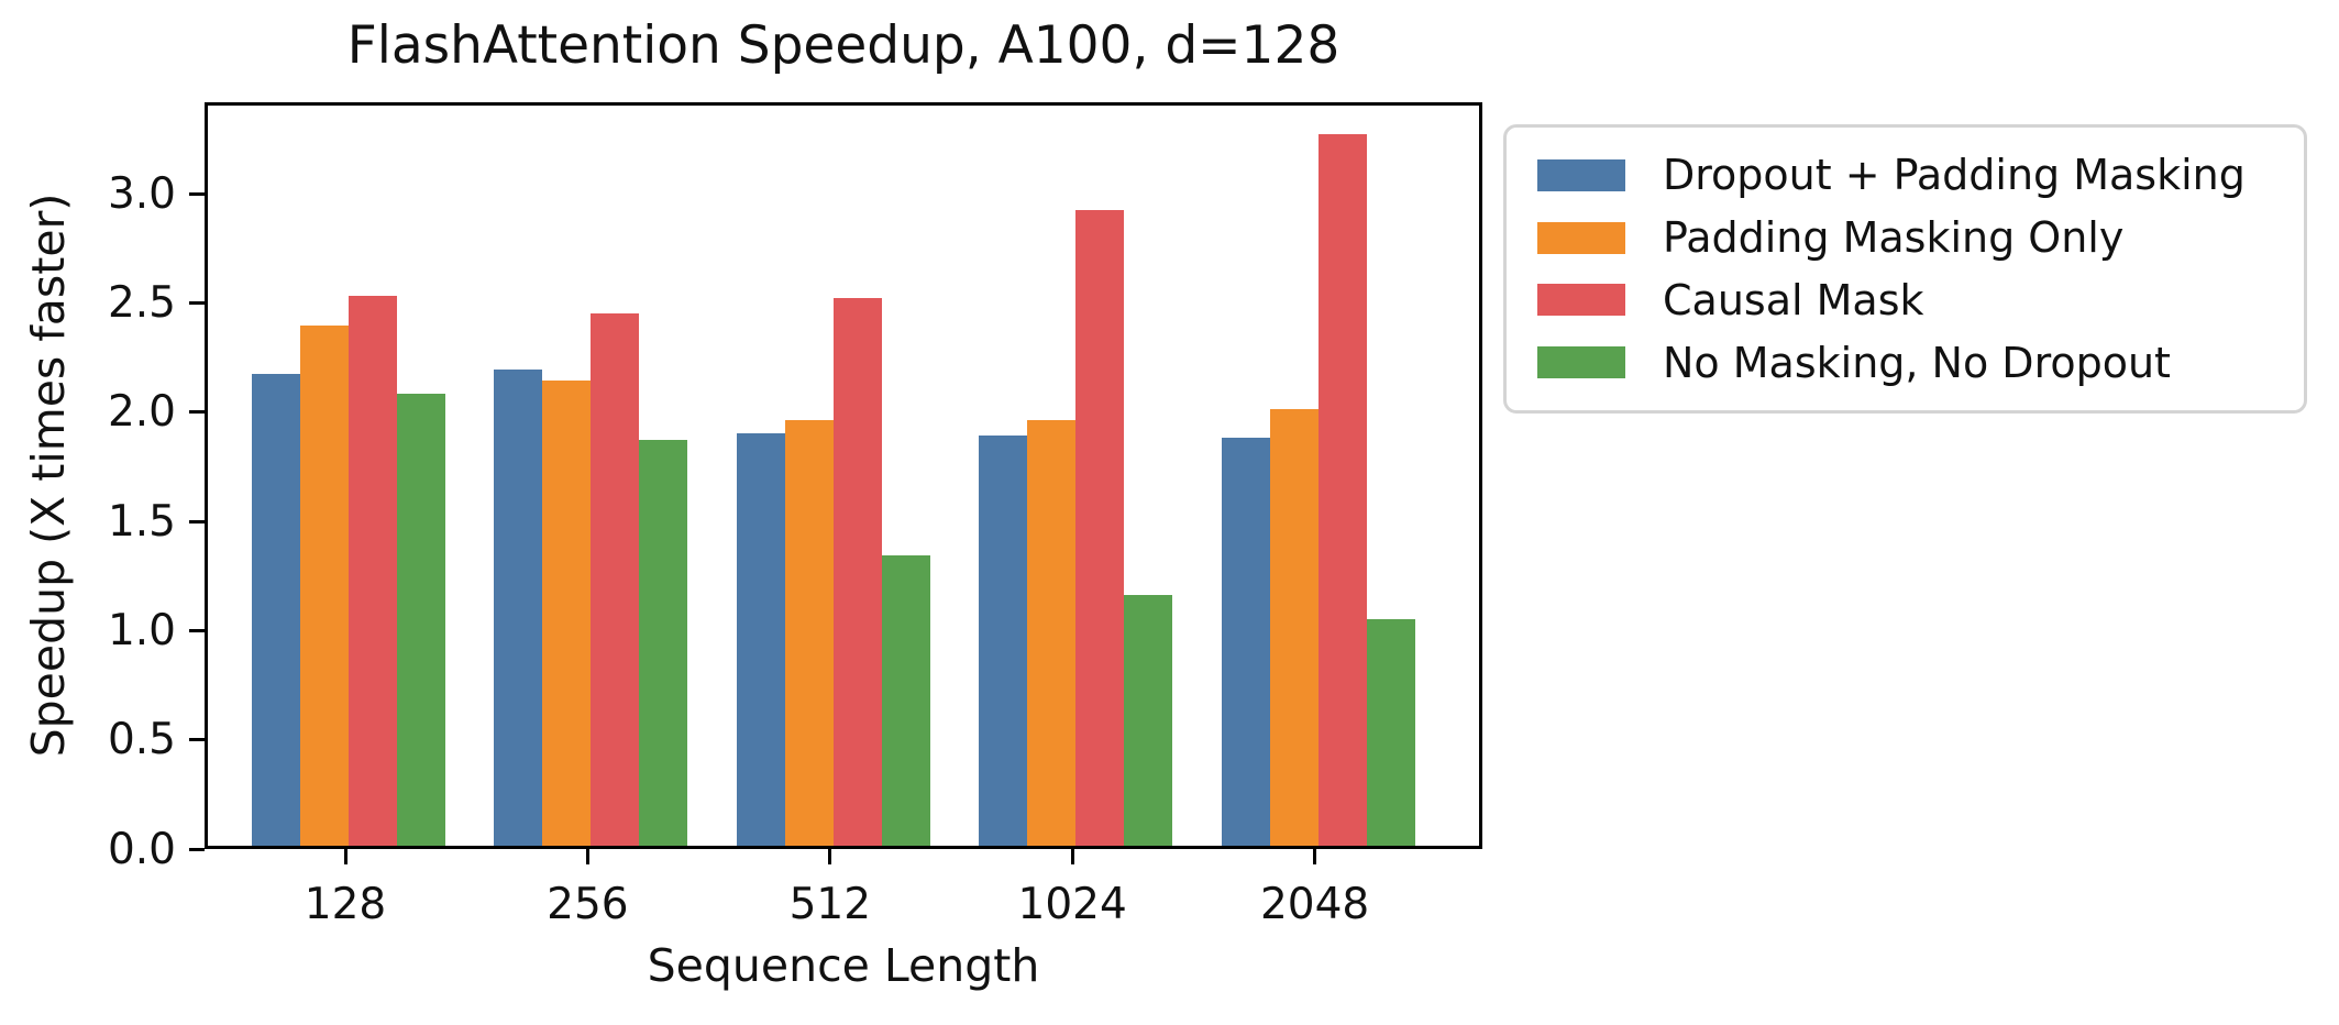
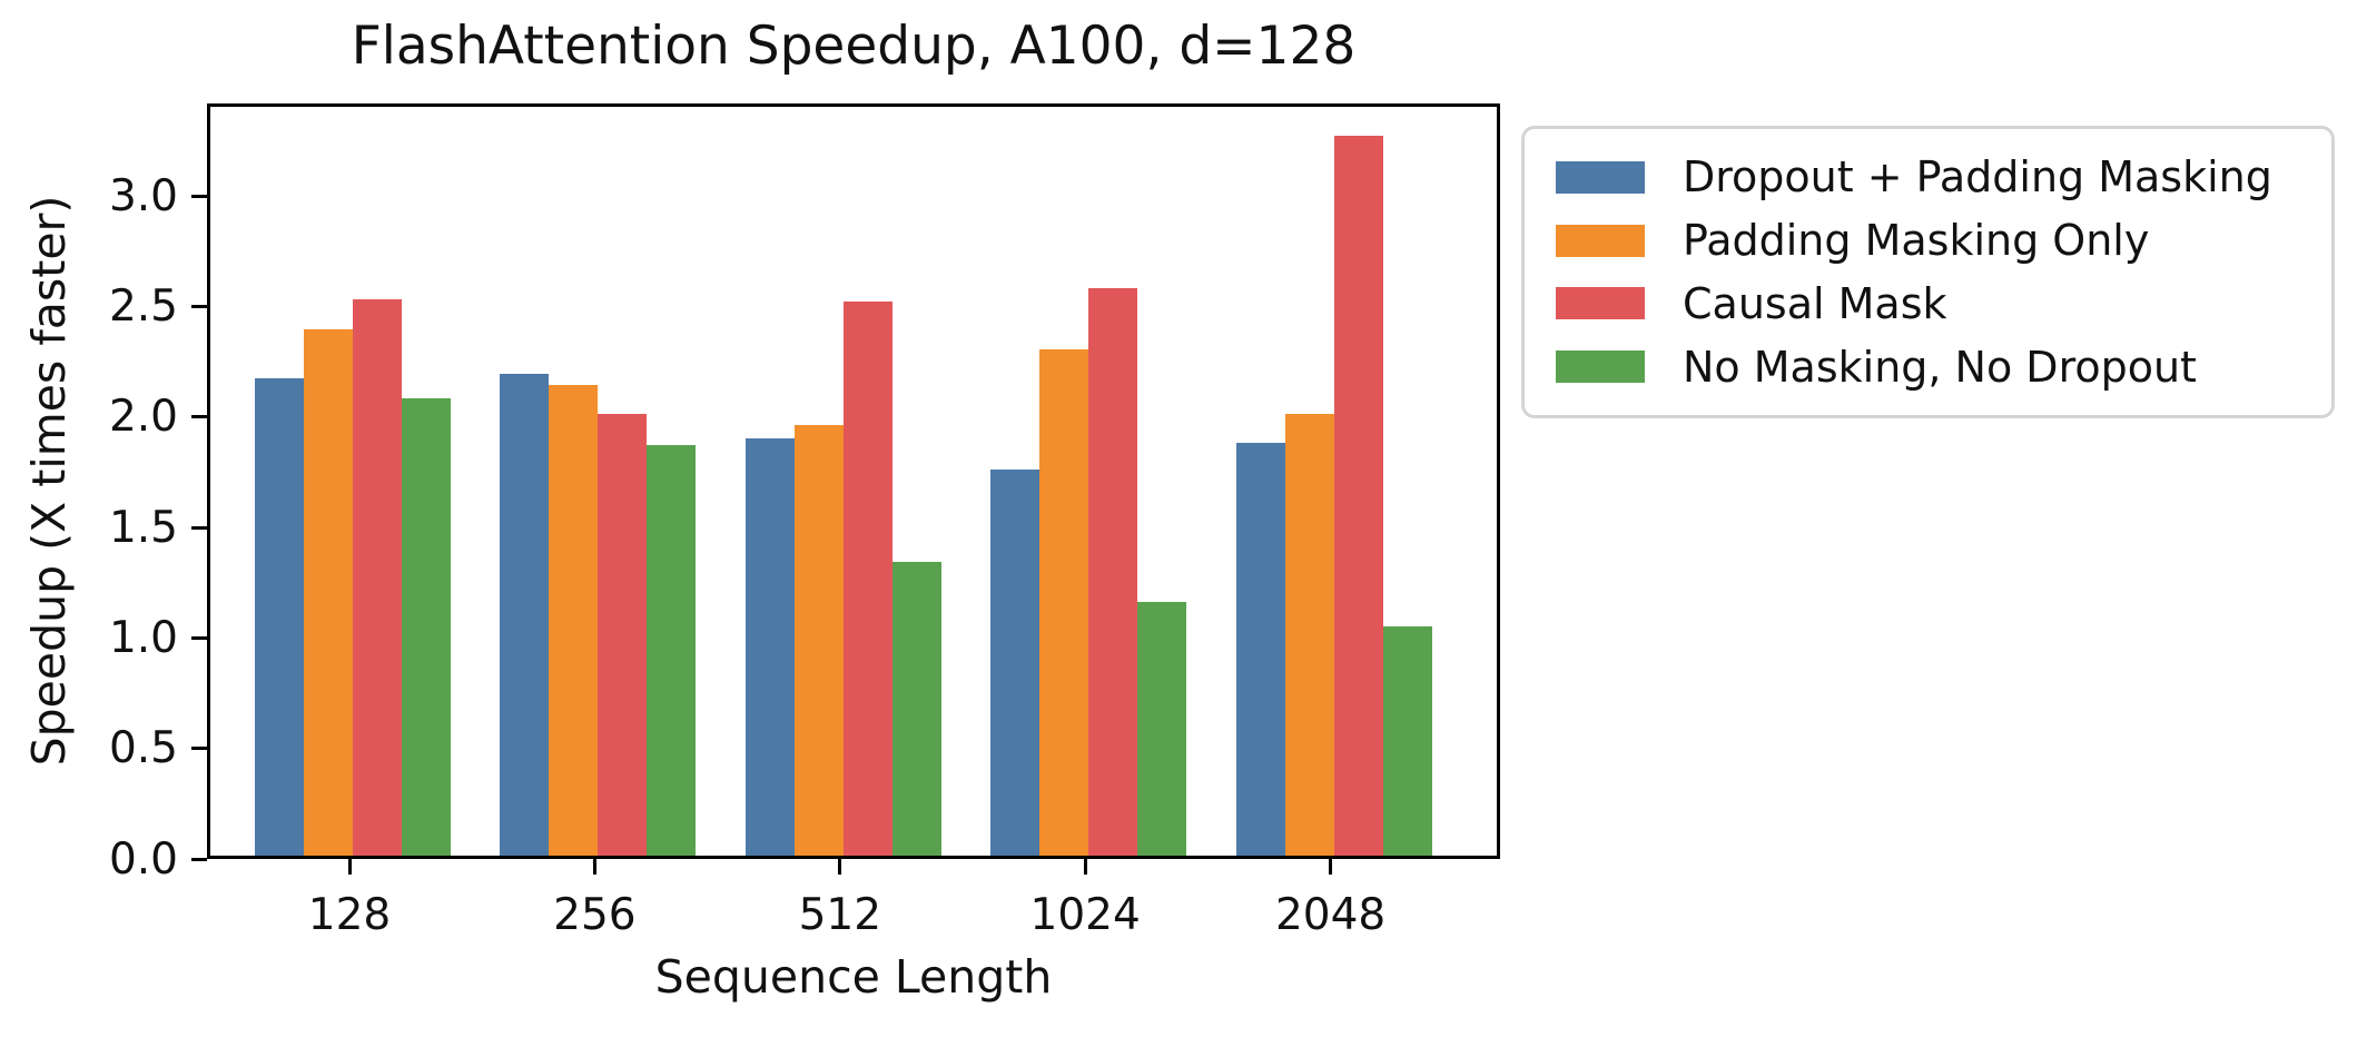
Causal Mask/256: 2.44 -> 2.00
Dropout + Padding Masking/1024: 1.88 -> 1.75
Padding Masking Only/1024: 1.95 -> 2.29
Causal Mask/1024: 2.91 -> 2.57
